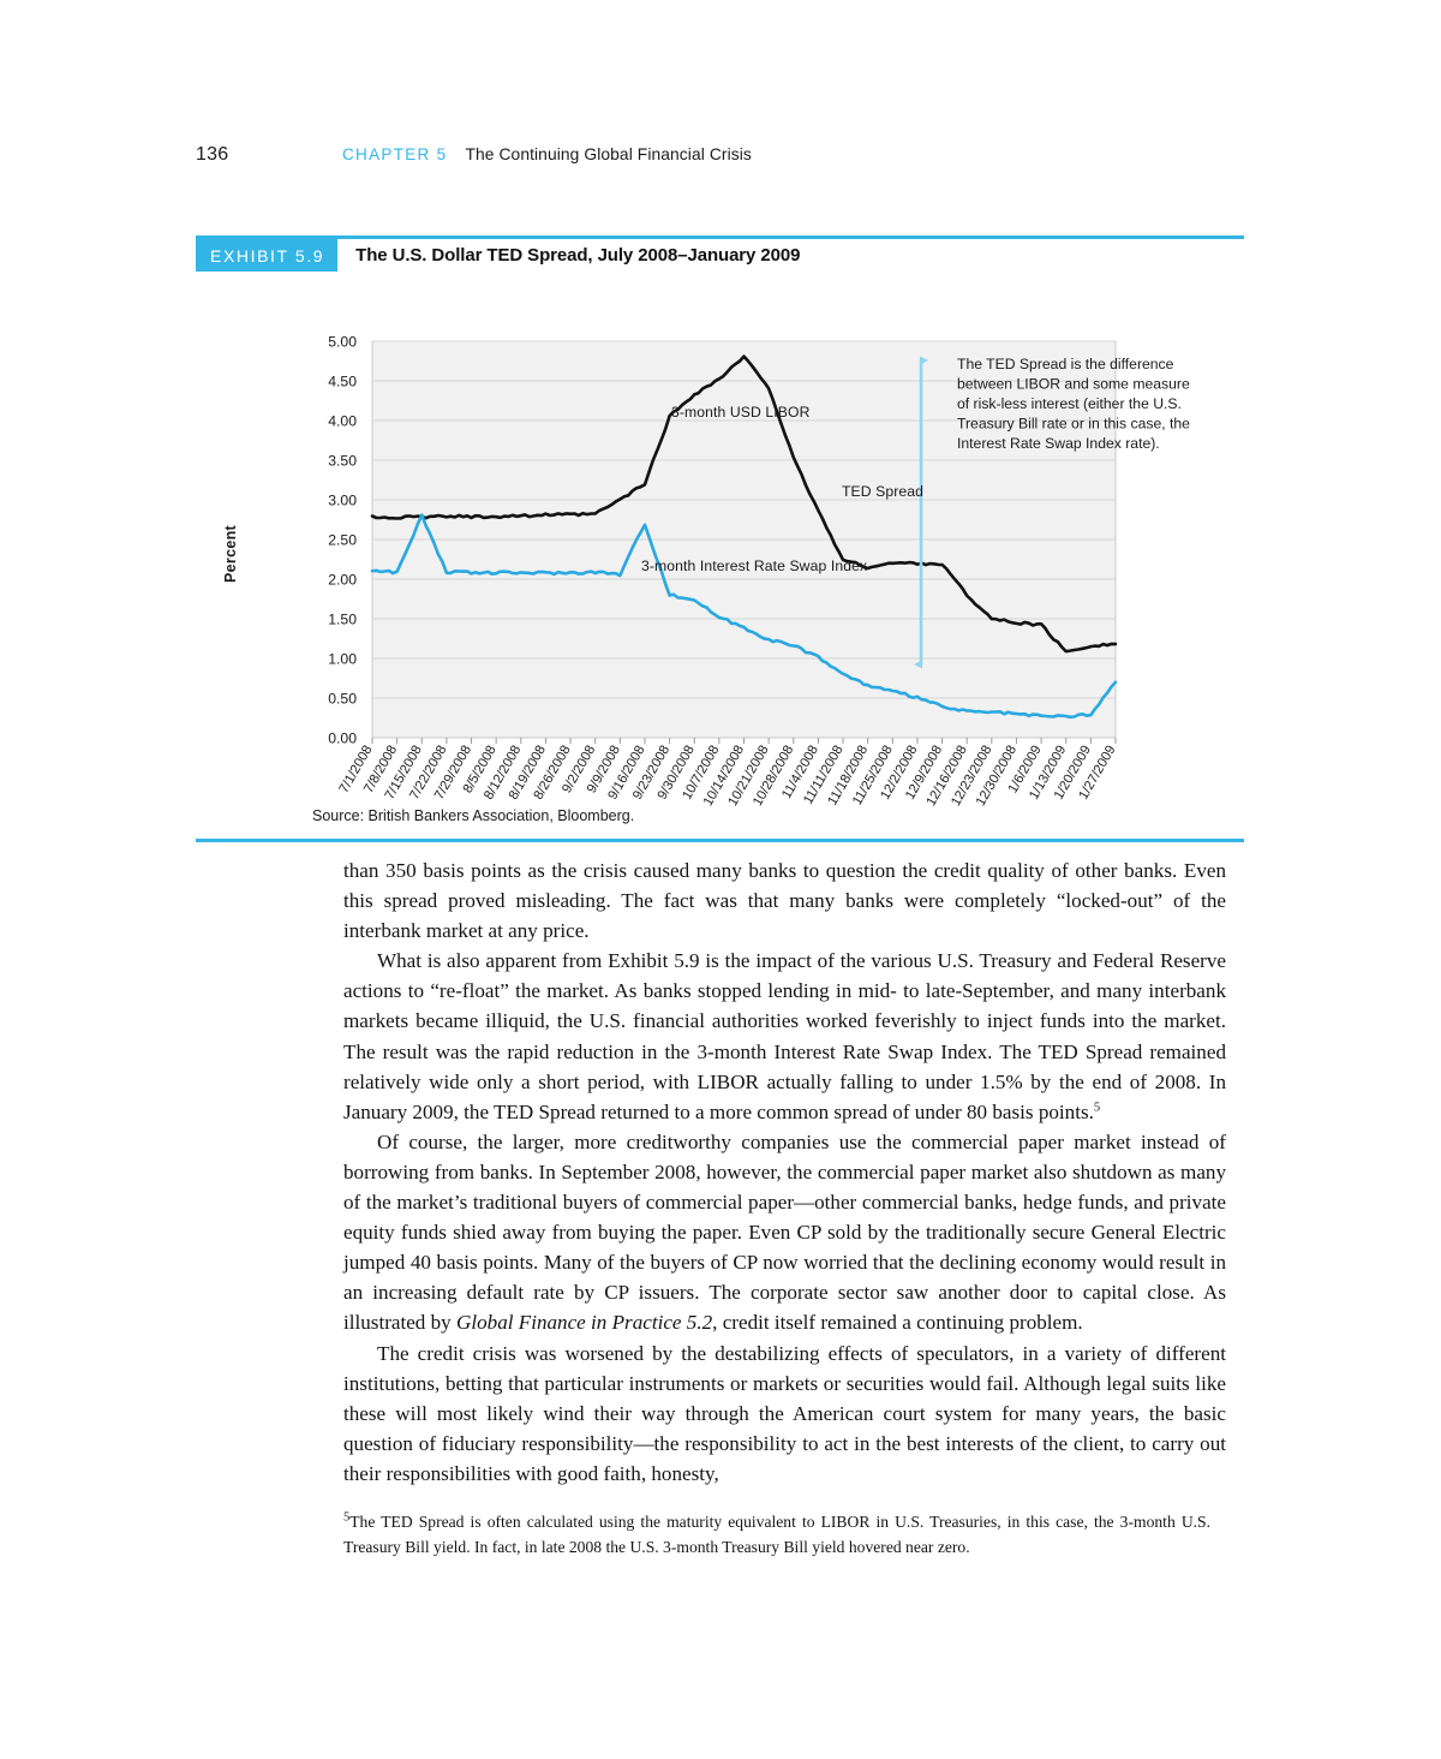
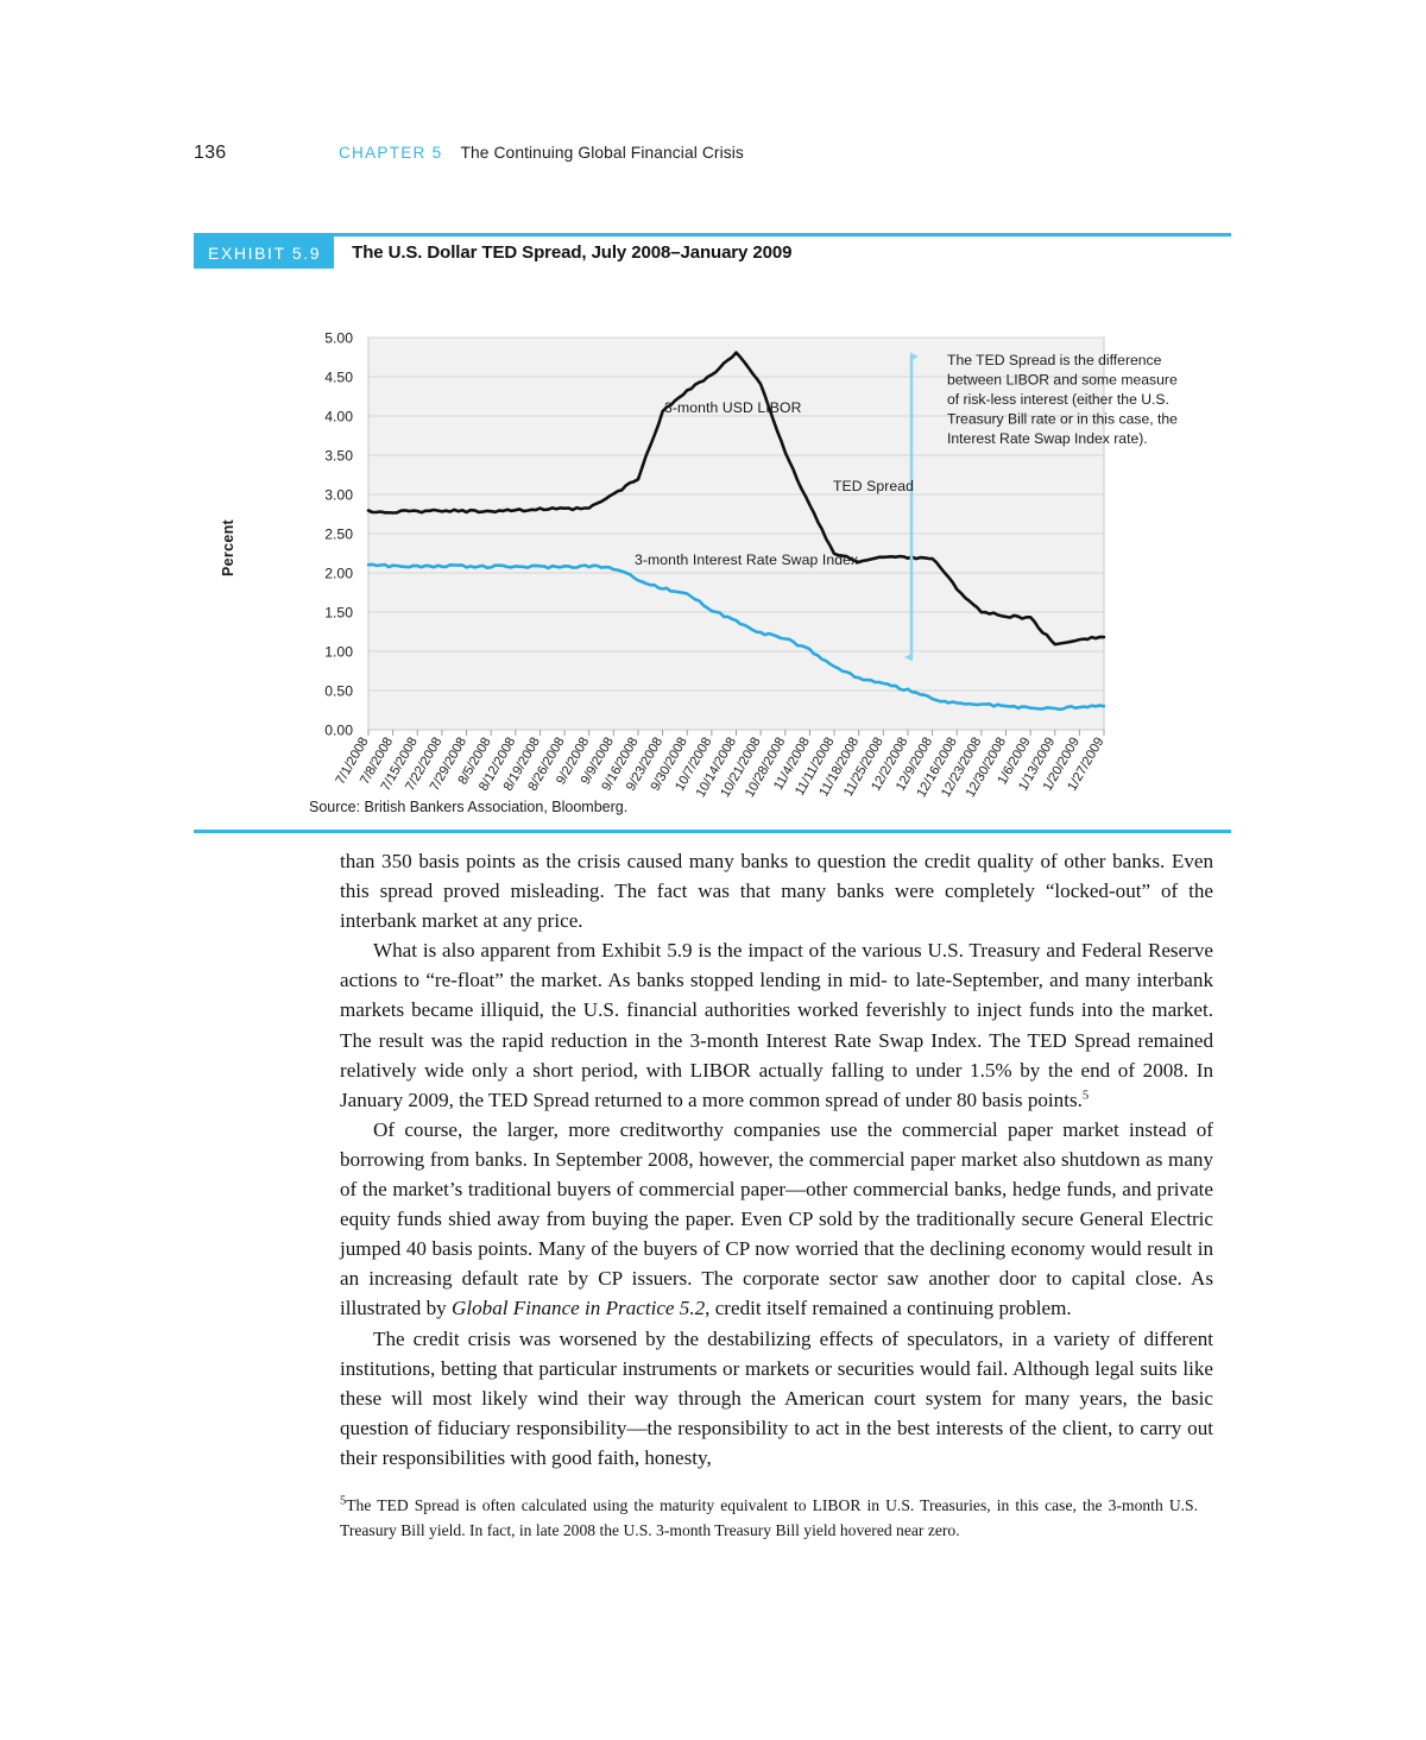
3-month Interest Rate Swap Index/7/15/2008: 2.8 -> 2.1
3-month Interest Rate Swap Index/9/16/2008: 2.7 -> 1.9
3-month Interest Rate Swap Index/1/27/2009: 0.7 -> 0.3
